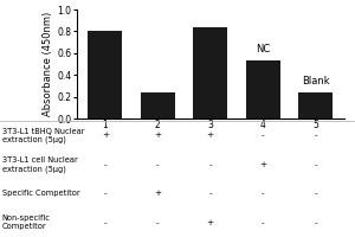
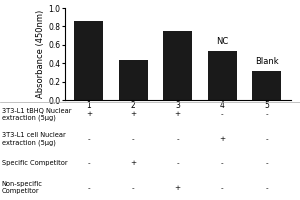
1: 0.80 -> 0.86
2: 0.24 -> 0.43
3: 0.84 -> 0.75
5: 0.24 -> 0.32
